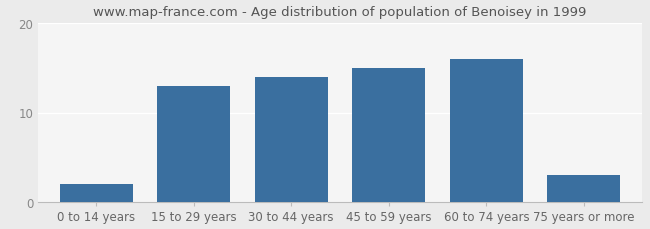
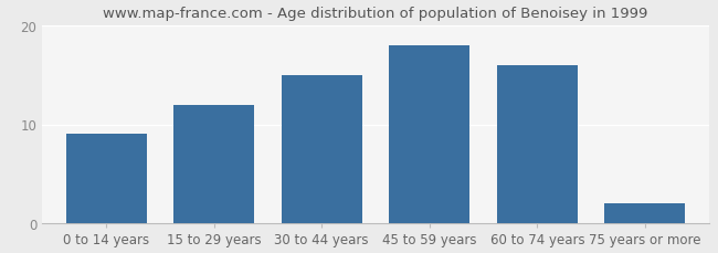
0 to 14 years: 2 -> 9
15 to 29 years: 13 -> 12
30 to 44 years: 14 -> 15
45 to 59 years: 15 -> 18
75 years or more: 3 -> 2
